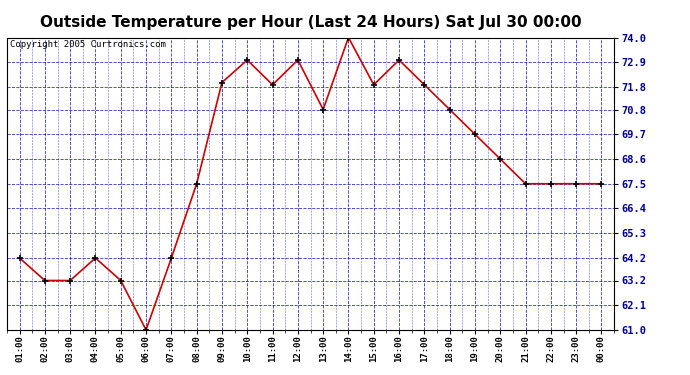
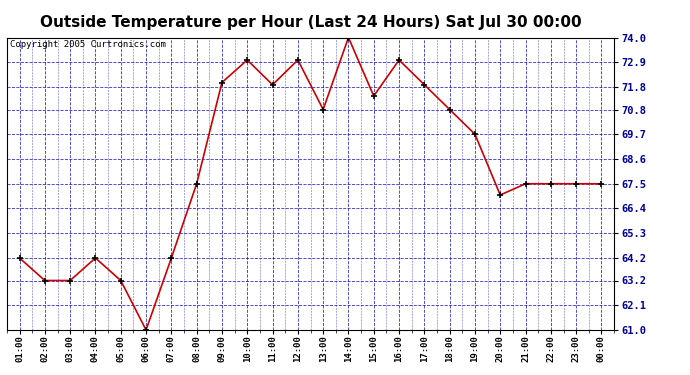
15:00: 71.9 -> 71.4
20:00: 68.6 -> 67.0
